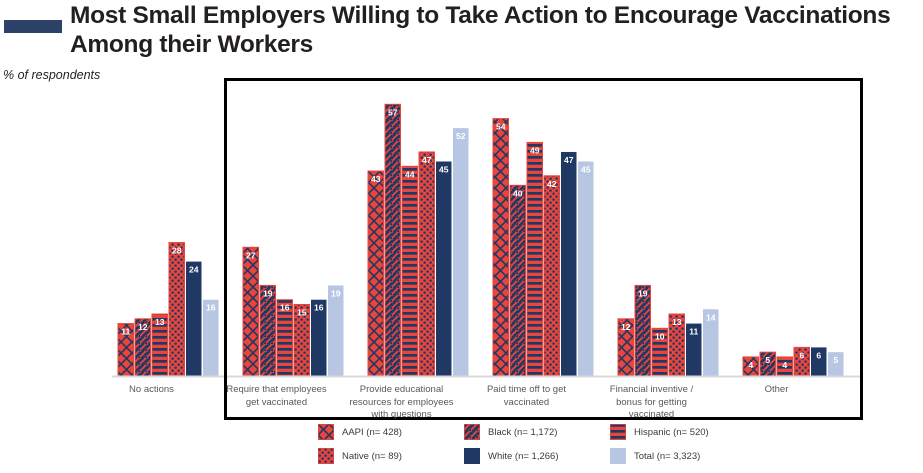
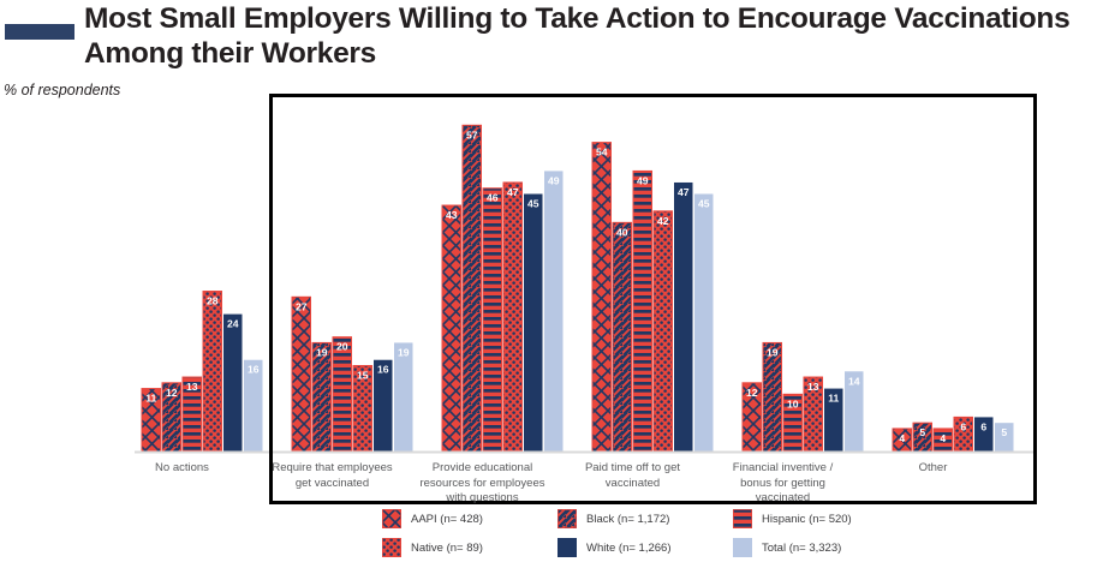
Hispanic (n= 520)/Require that employees get vaccinated: 16 -> 20
Hispanic (n= 520)/Provide educational resources for employees with questions: 44 -> 46
Total (n= 3,323)/Provide educational resources for employees with questions: 52 -> 49
